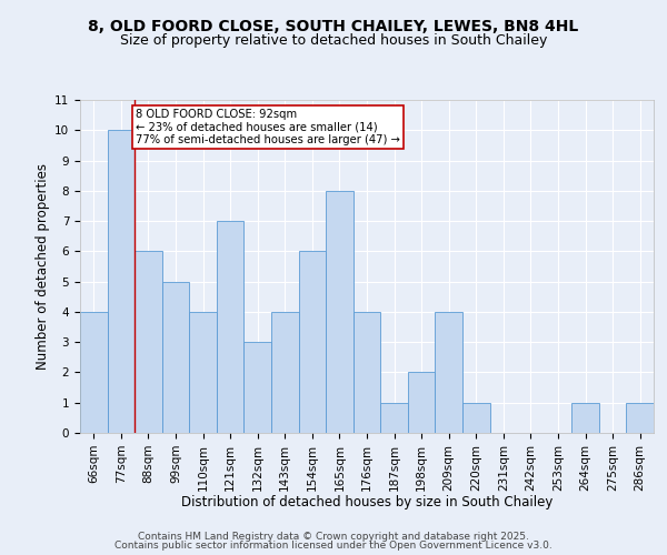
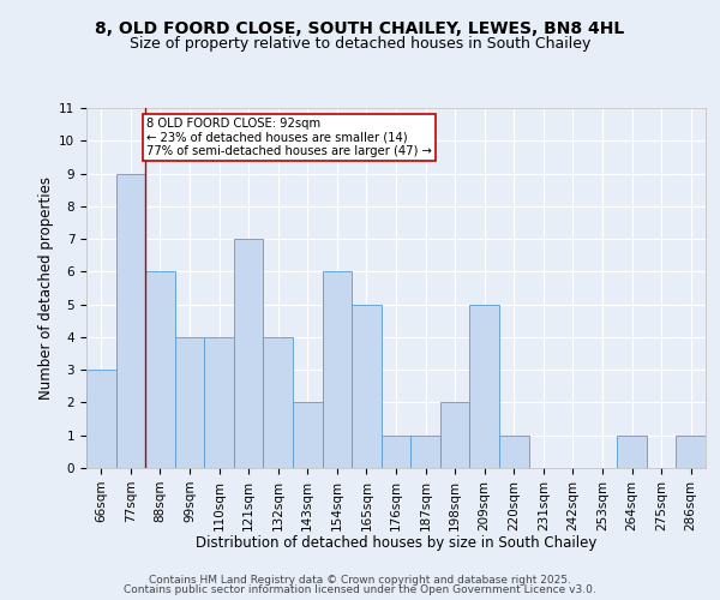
66sqm: 4 -> 3
77sqm: 10 -> 9
99sqm: 5 -> 4
132sqm: 3 -> 4
143sqm: 4 -> 2
165sqm: 8 -> 5
176sqm: 4 -> 1
209sqm: 4 -> 5
